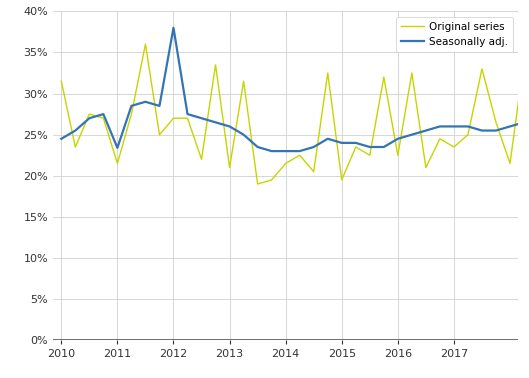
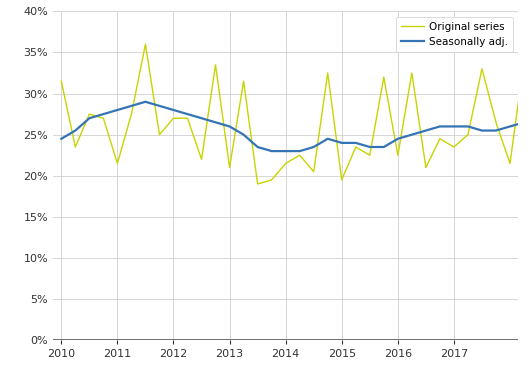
Seasonally adj./2011: 23.4% -> 28.0%
Seasonally adj./2012: 38.0% -> 28.0%
